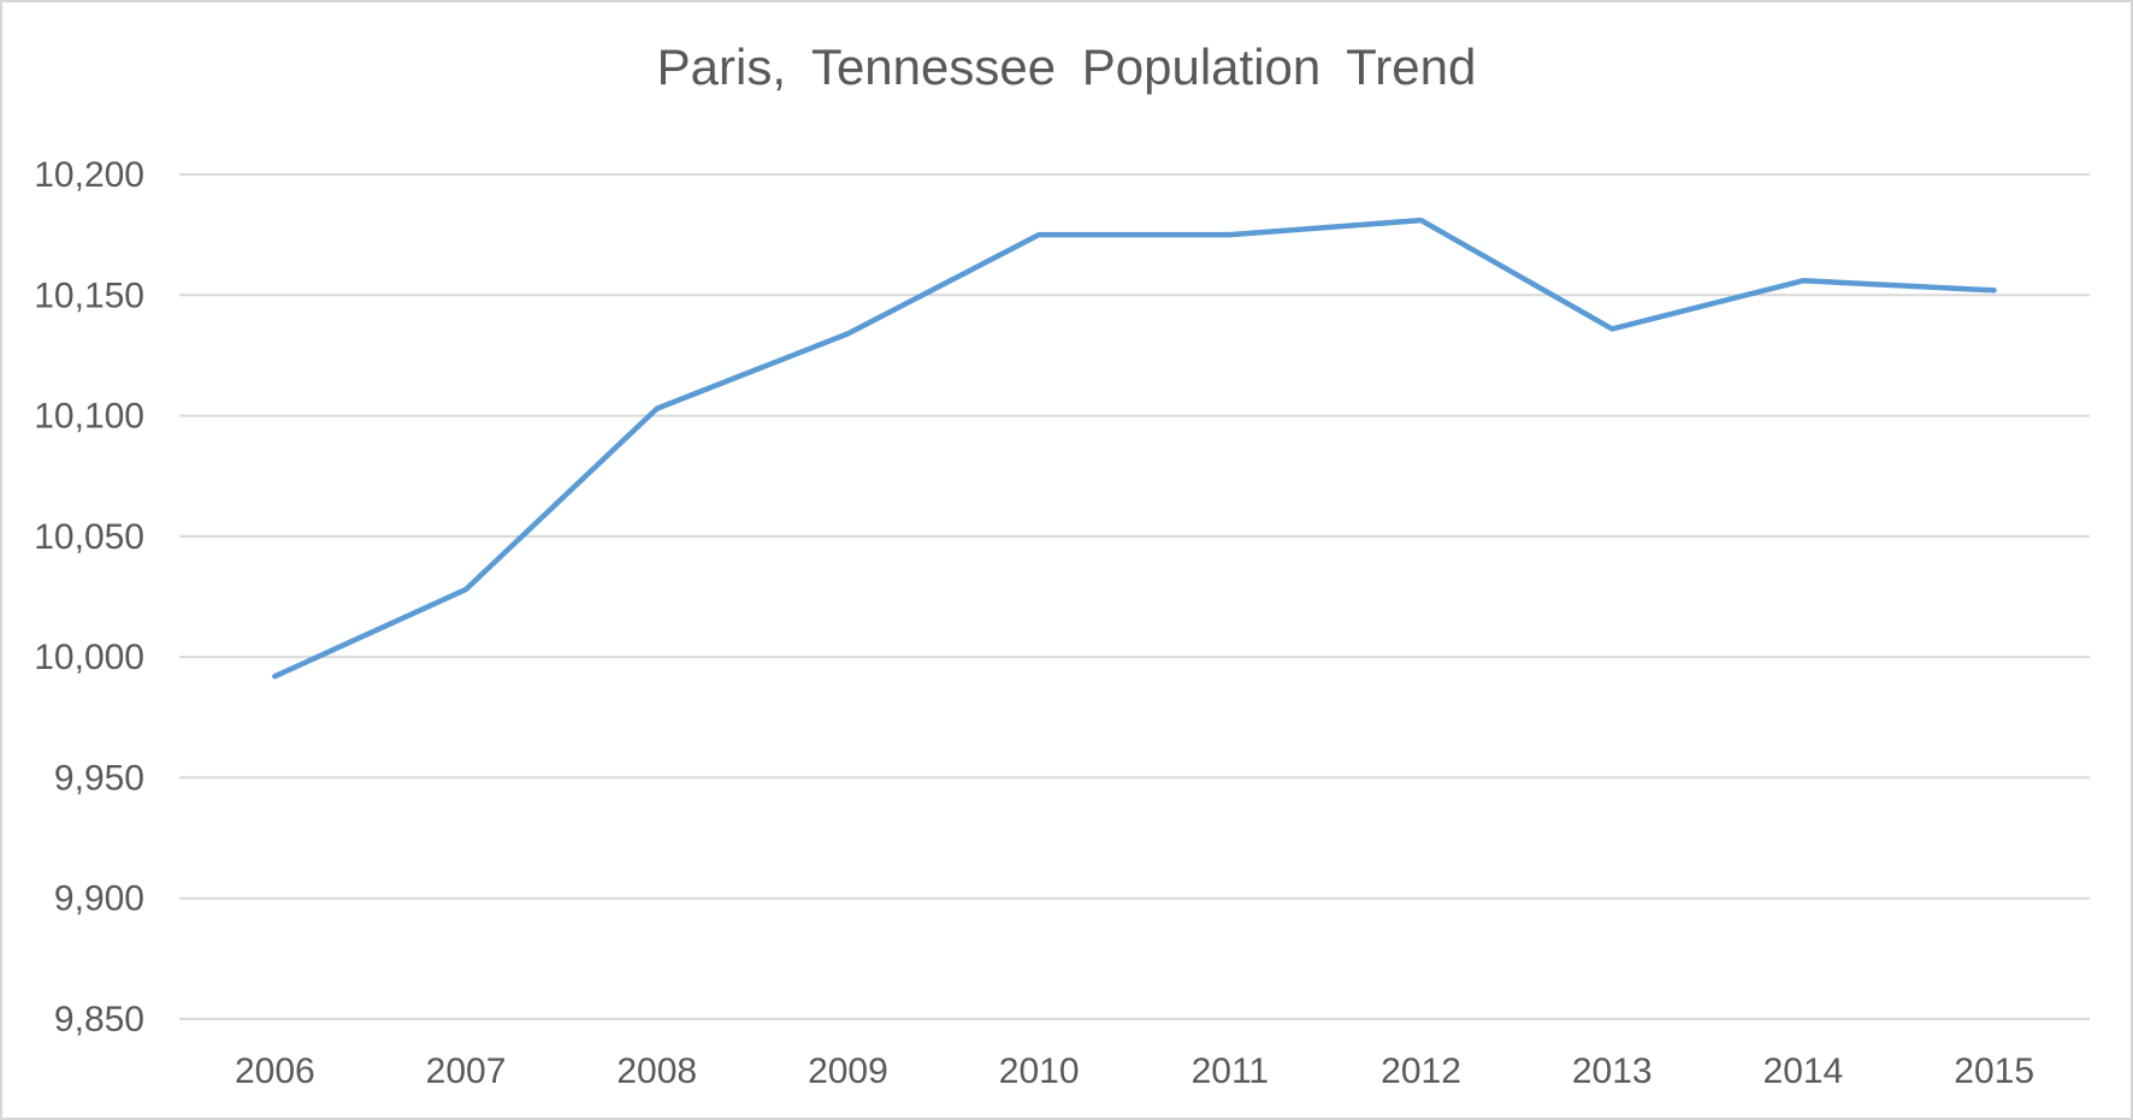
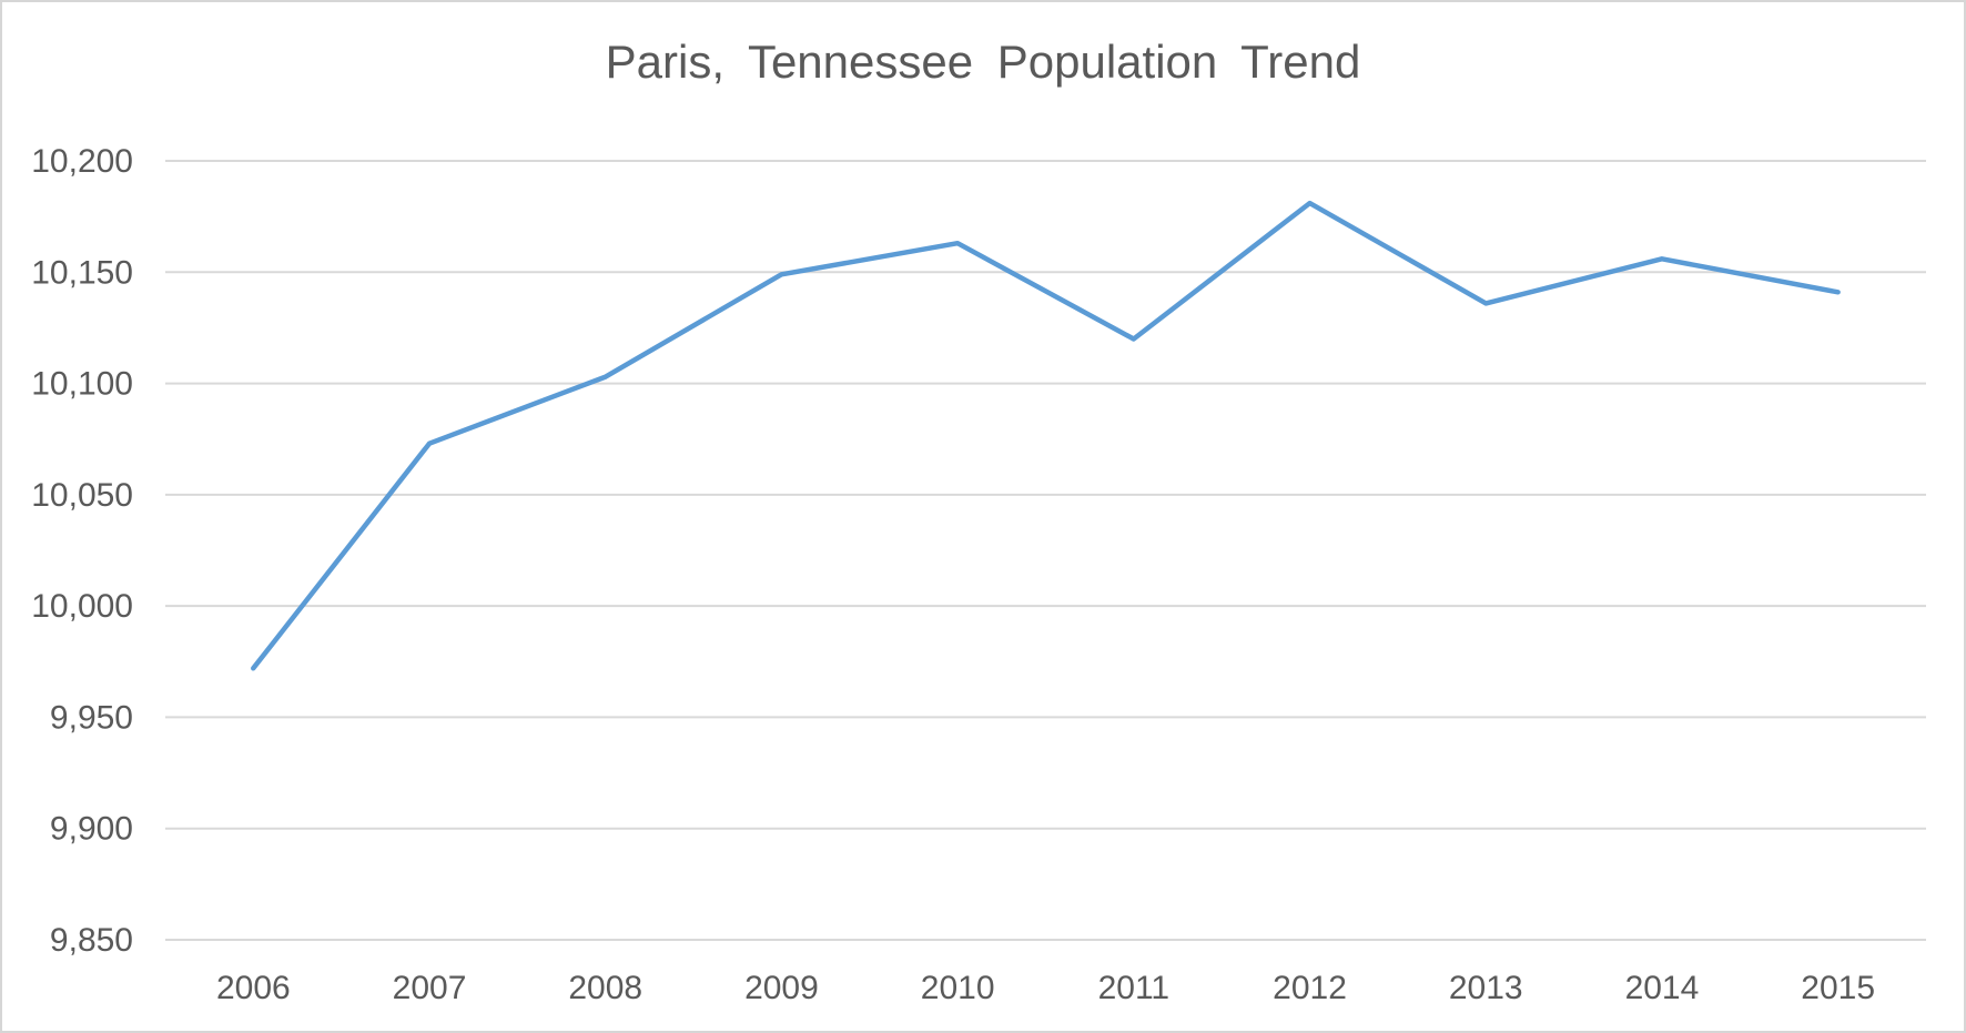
2006: 9992 -> 9972
2007: 10028 -> 10073
2009: 10134 -> 10149
2010: 10175 -> 10163
2011: 10175 -> 10120
2015: 10152 -> 10141
